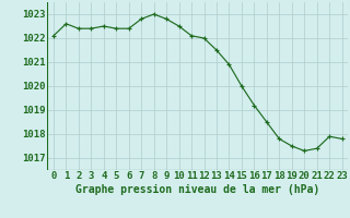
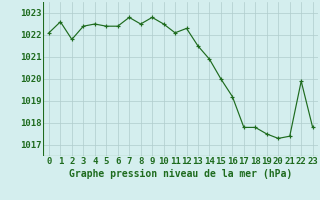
2: 1022.4 -> 1021.8
8: 1023.0 -> 1022.5
12: 1022.0 -> 1022.3
17: 1018.5 -> 1017.8
22: 1017.9 -> 1019.9
